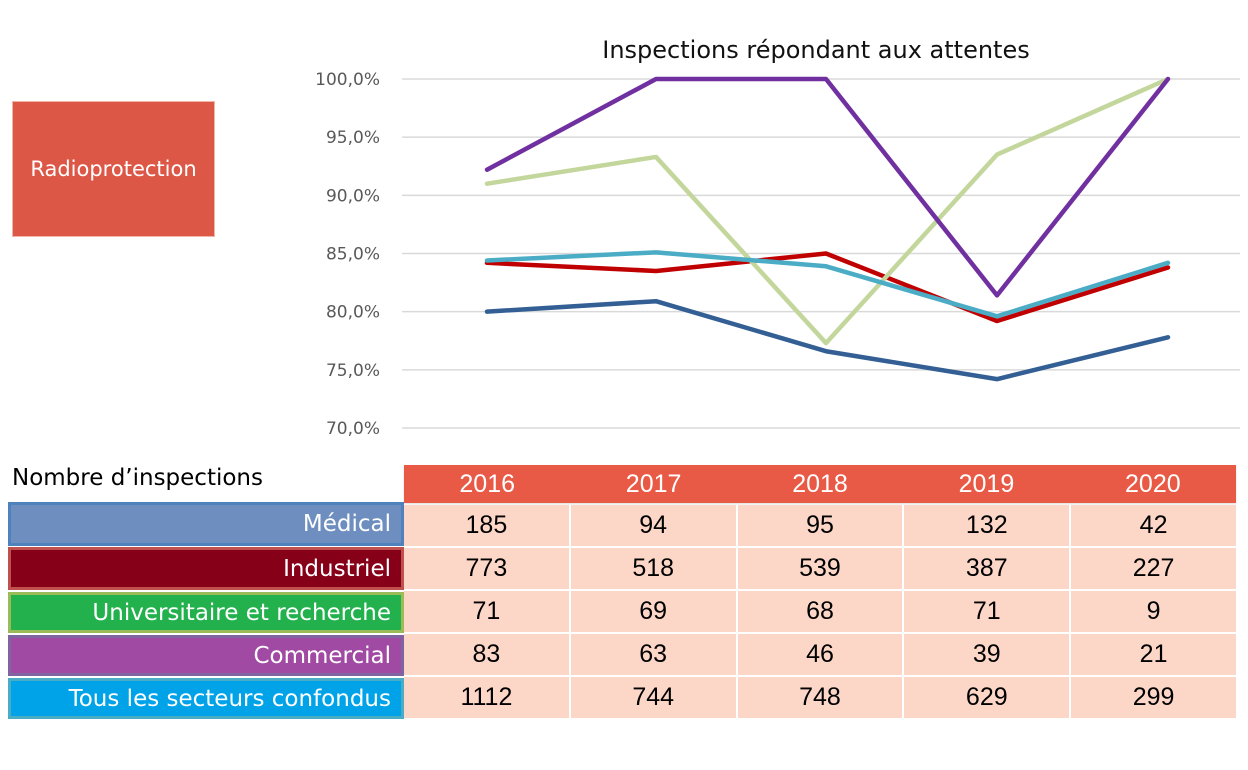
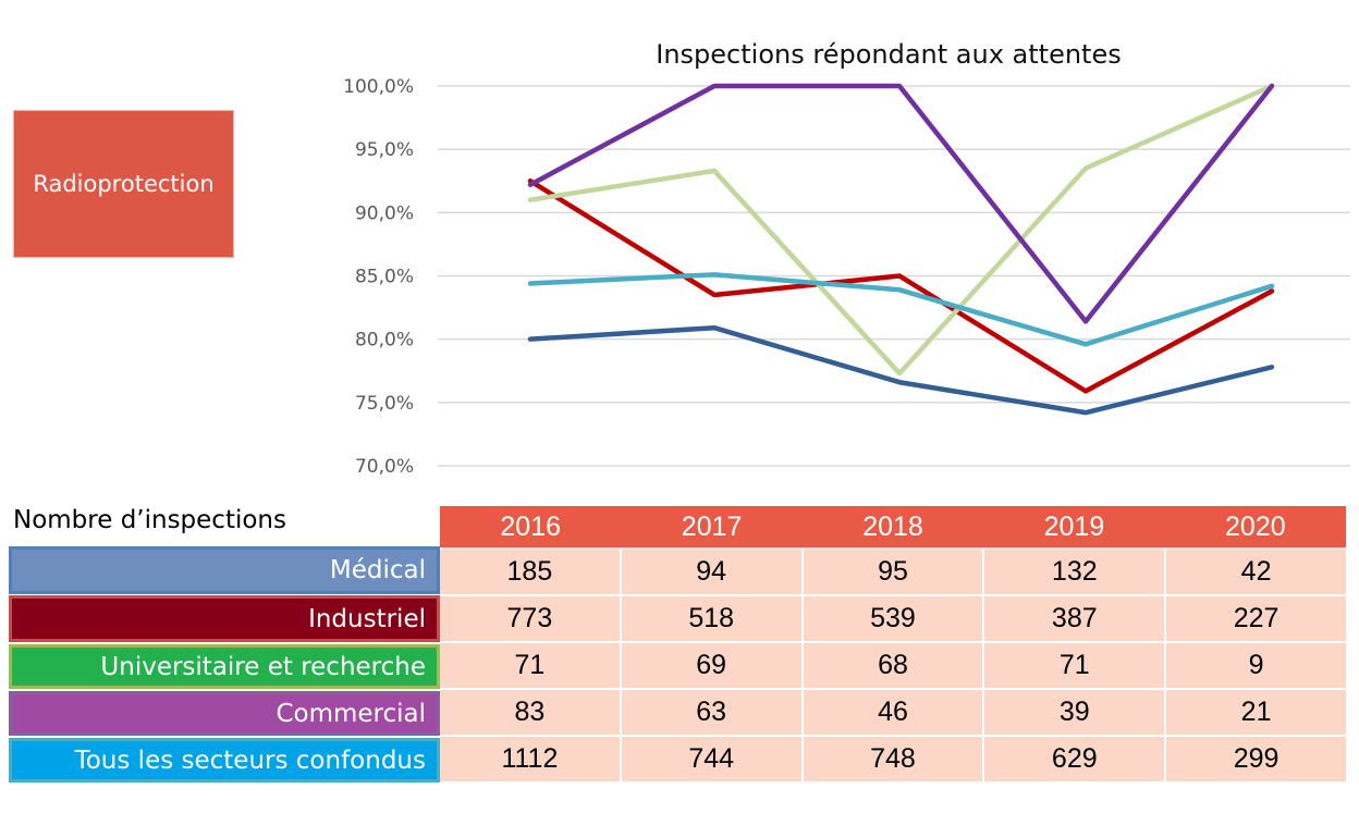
Industriel/2016: 84,2% -> 92,5%
Industriel/2019: 79,2% -> 75,9%
